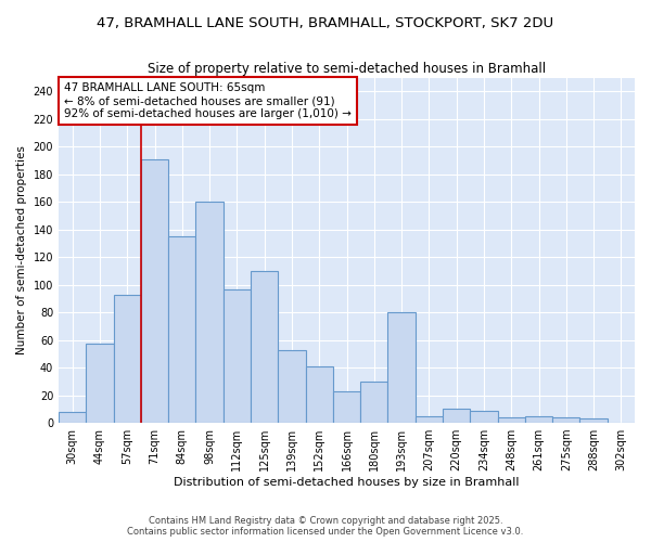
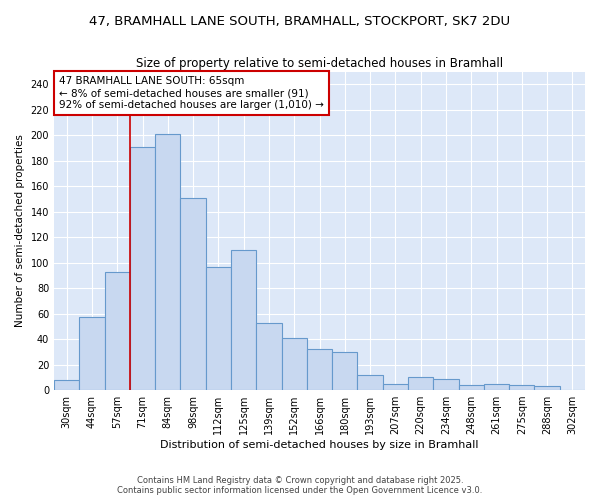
84sqm: 135 -> 201
98sqm: 160 -> 151
166sqm: 23 -> 32
193sqm: 80 -> 12
